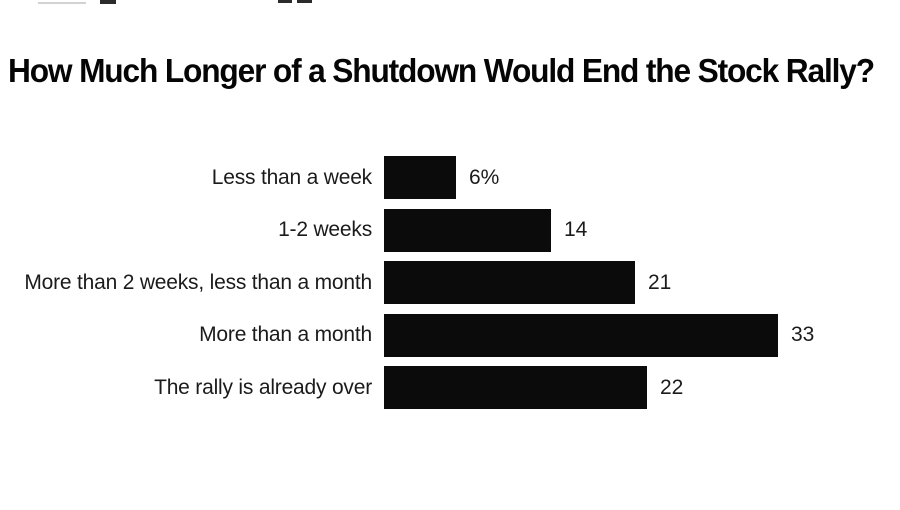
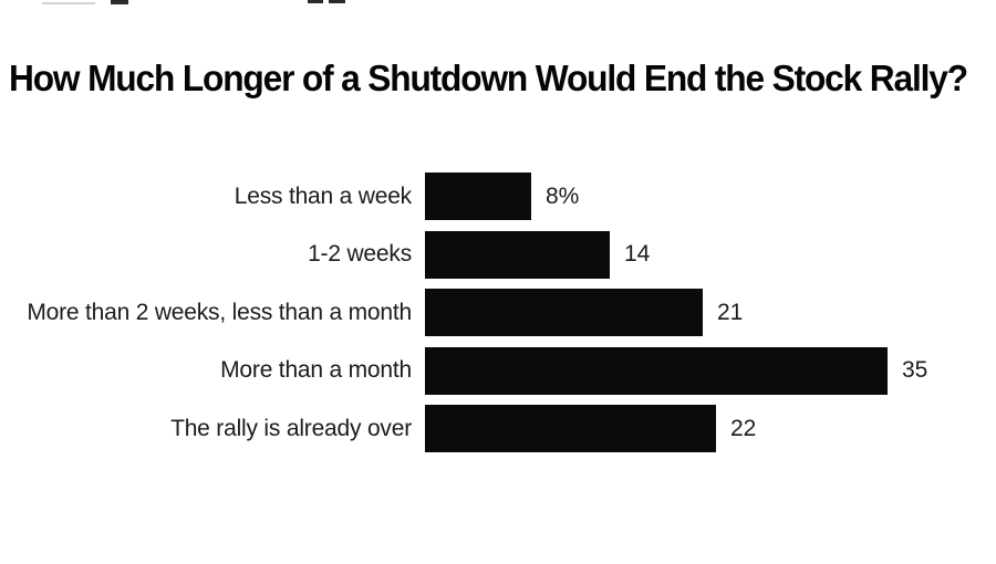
Less than a week: 6% -> 8%
More than a month: 33 -> 35
